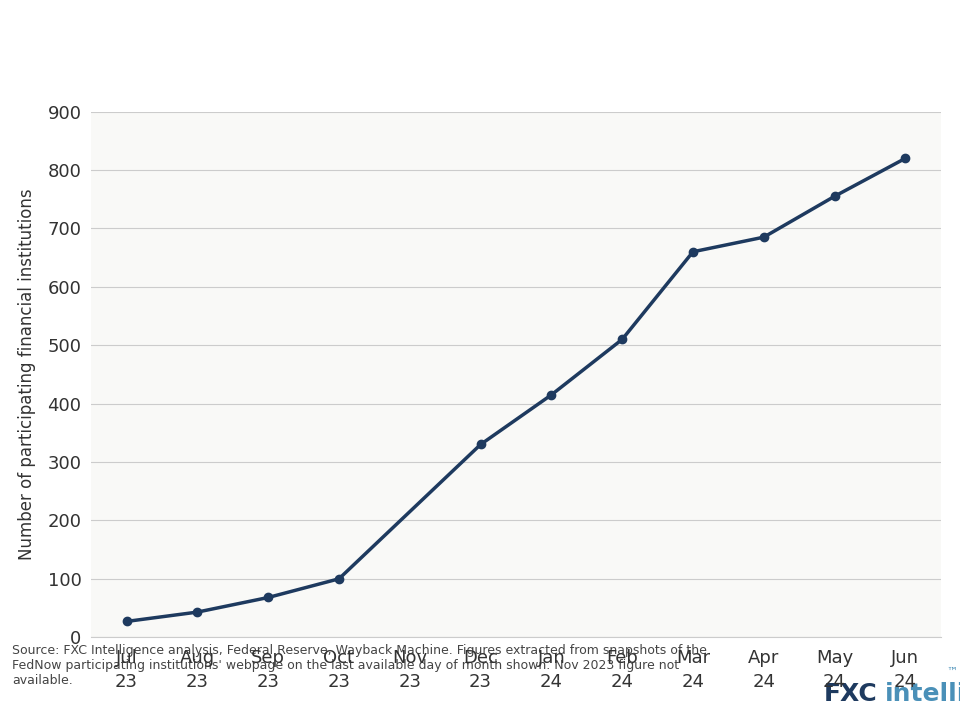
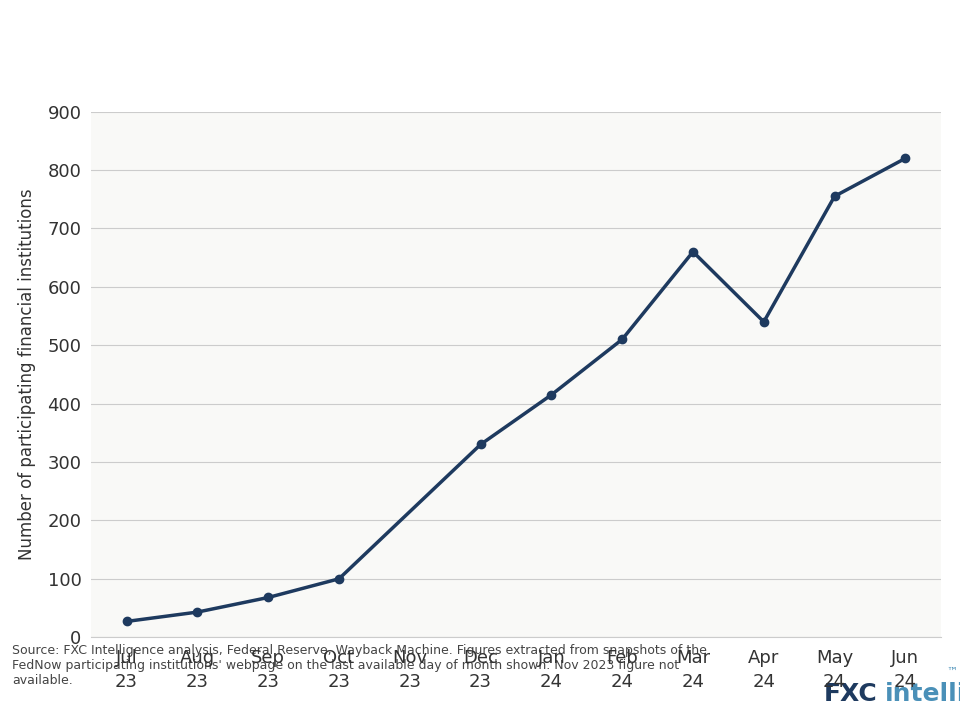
Apr 24: 685 -> 540
